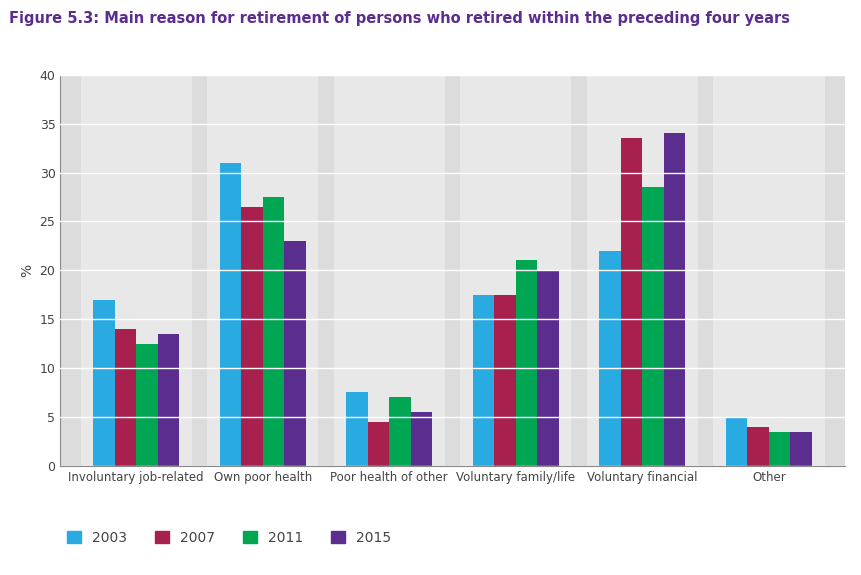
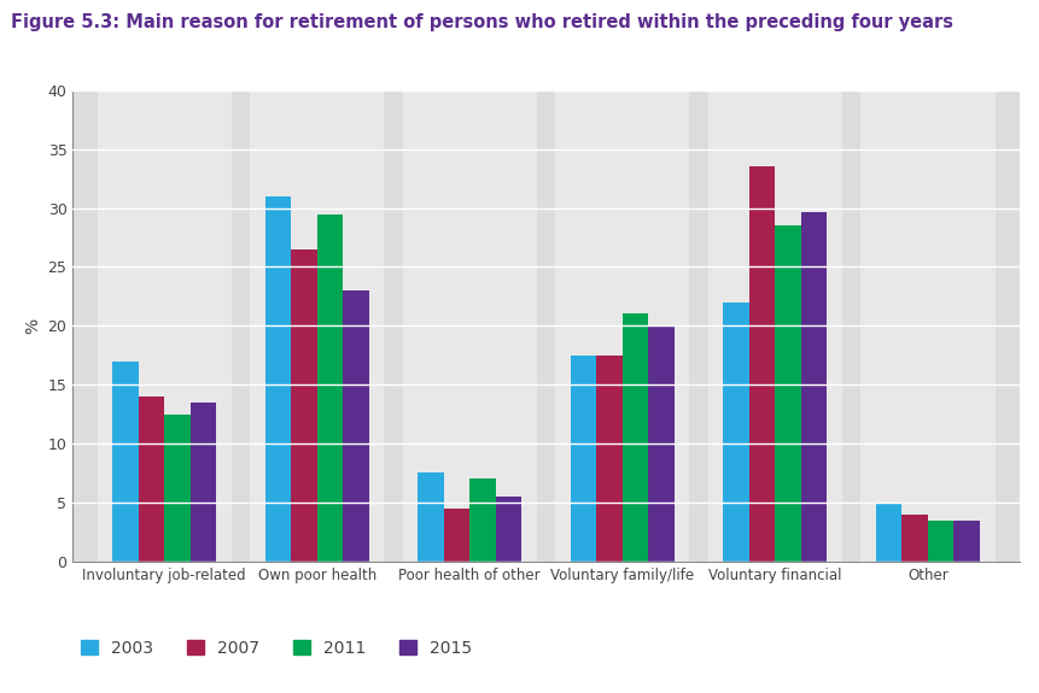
2011/Own poor health: 27.5 -> 29.4
2015/Voluntary financial: 34.0 -> 29.6
